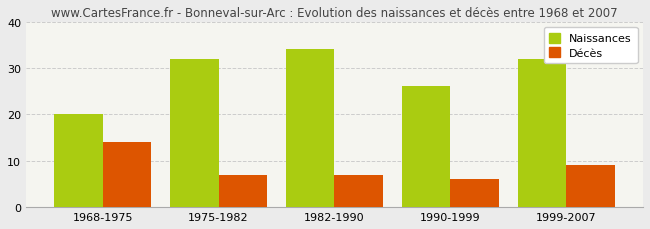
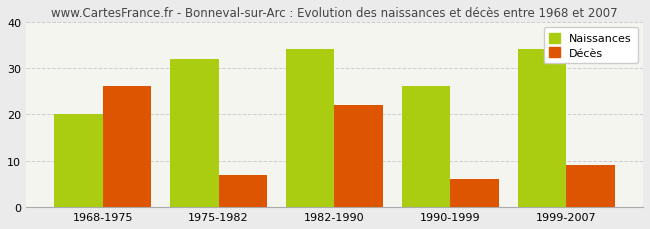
Décès/1968-1975: 14 -> 26
Décès/1982-1990: 7 -> 22
Naissances/1999-2007: 32 -> 34
